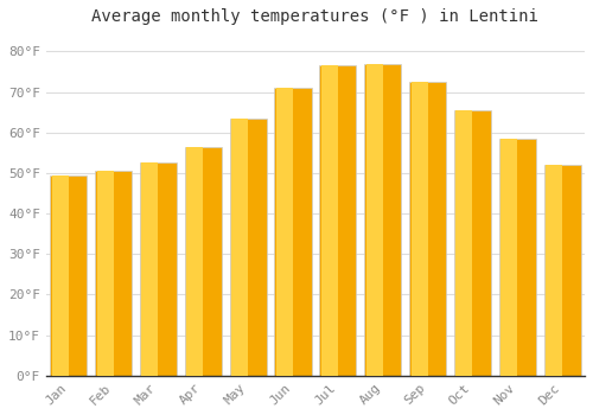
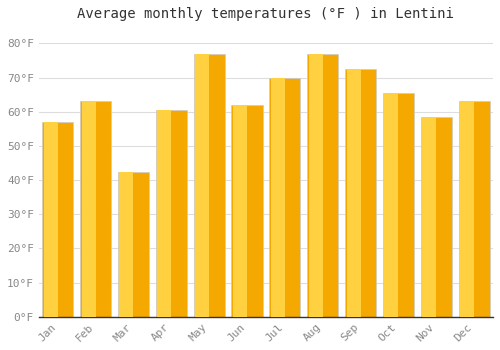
Jan: 49.5°F -> 57.0°F
Feb: 50.5°F -> 63.0°F
Mar: 52.5°F -> 42.5°F
Apr: 56.5°F -> 60.5°F
May: 63.5°F -> 77.0°F
Jun: 71.0°F -> 62.0°F
Jul: 76.5°F -> 70.0°F
Dec: 52.0°F -> 63.0°F
